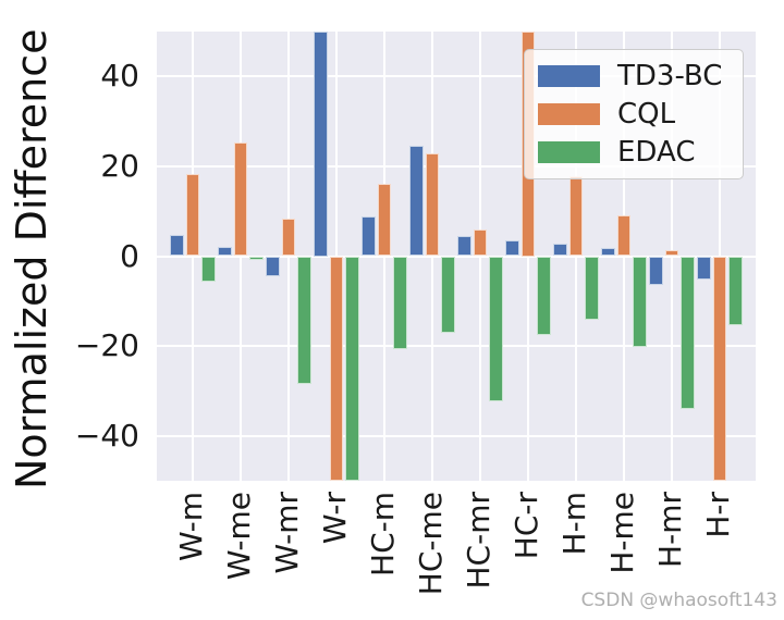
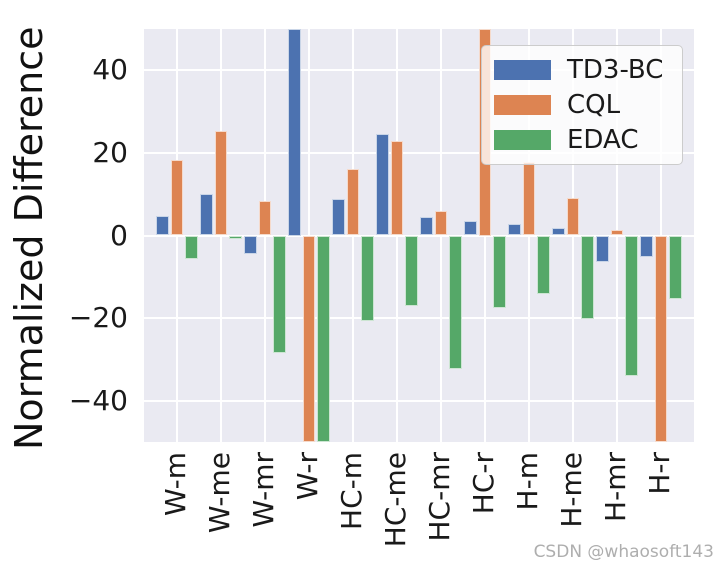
TD3-BC/W-me: 2 -> 10
